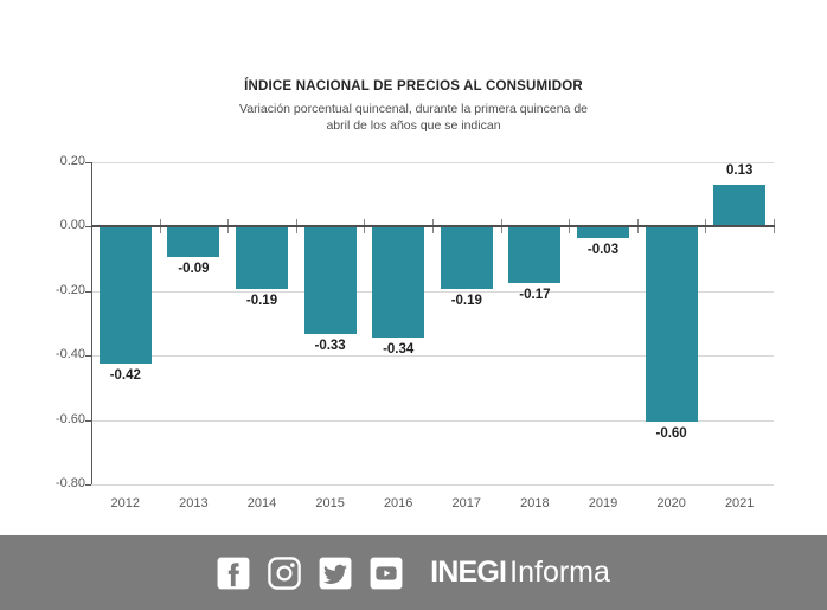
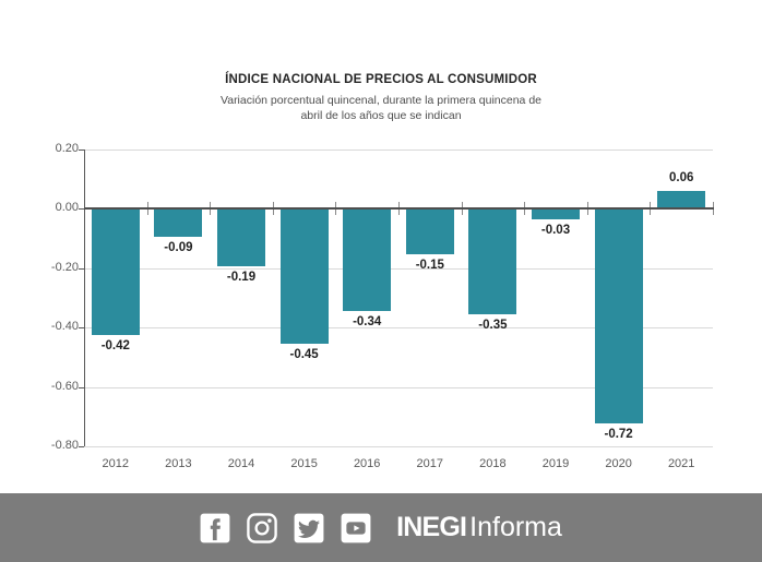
2015: -0.33 -> -0.45
2017: -0.19 -> -0.15
2018: -0.17 -> -0.35
2020: -0.60 -> -0.72
2021: 0.13 -> 0.06
